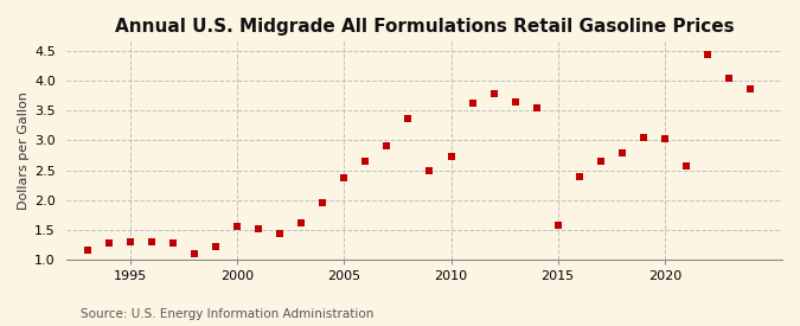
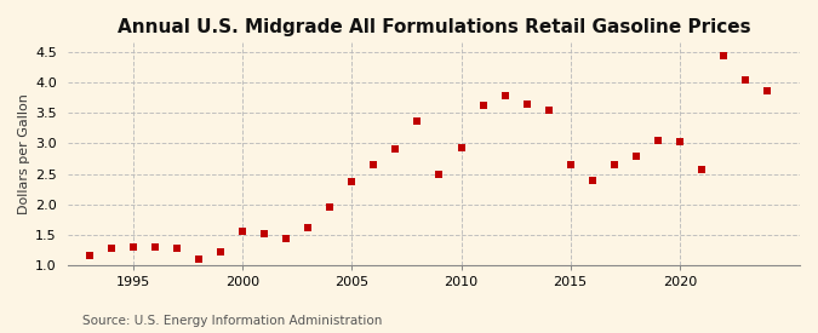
2010: 2.72 -> 2.92
2015: 1.58 -> 2.65
